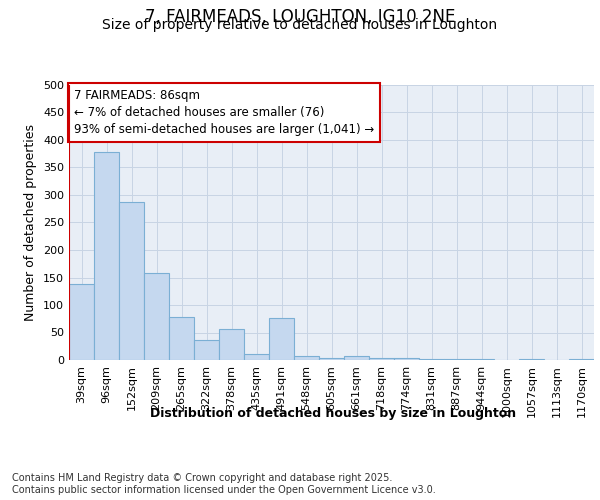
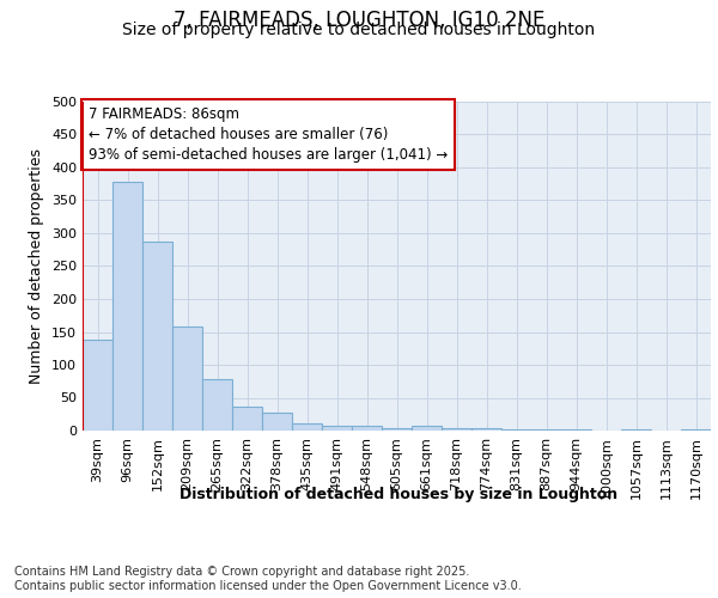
378sqm: 56 -> 27
491sqm: 76 -> 8
